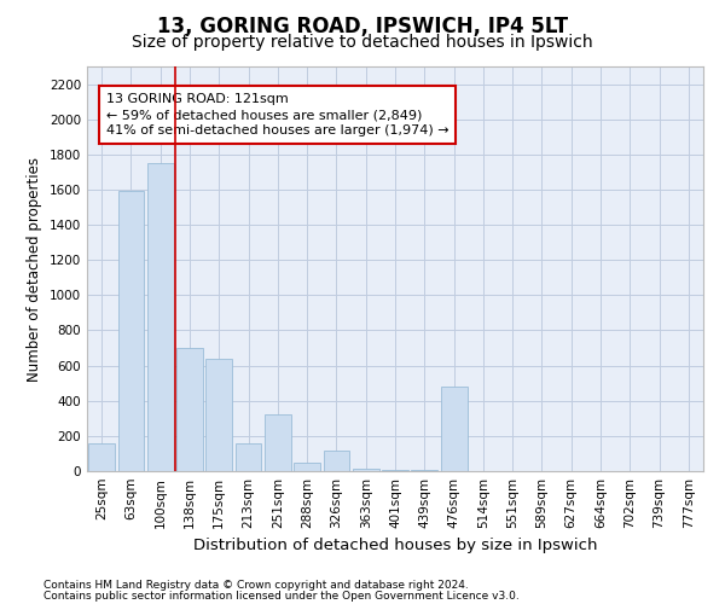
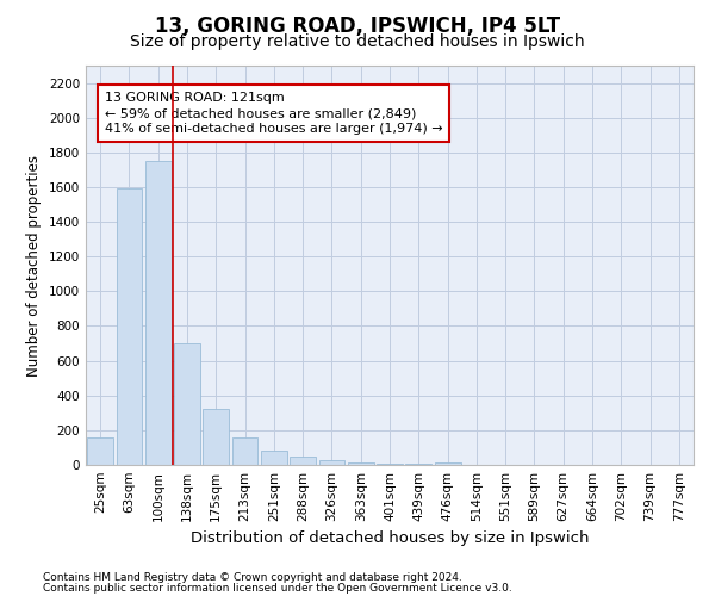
175sqm: 640 -> 320
251sqm: 320 -> 80
326sqm: 120 -> 30
476sqm: 480 -> 20
